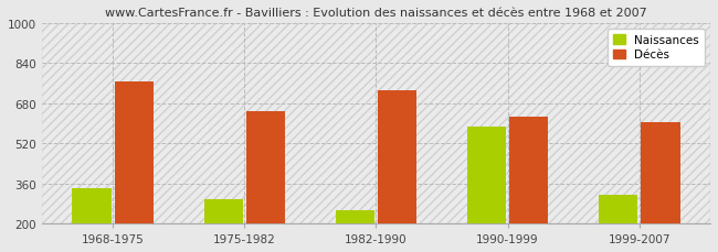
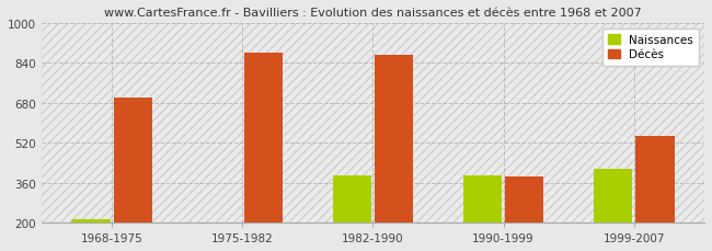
Naissances/1968-1975: 340 -> 215
Décès/1968-1975: 765 -> 700
Naissances/1975-1982: 295 -> 200
Décès/1975-1982: 650 -> 880
Naissances/1982-1990: 255 -> 390
Décès/1982-1990: 730 -> 870
Naissances/1990-1999: 585 -> 390
Décès/1990-1999: 625 -> 385
Naissances/1999-2007: 315 -> 415
Décès/1999-2007: 605 -> 545
